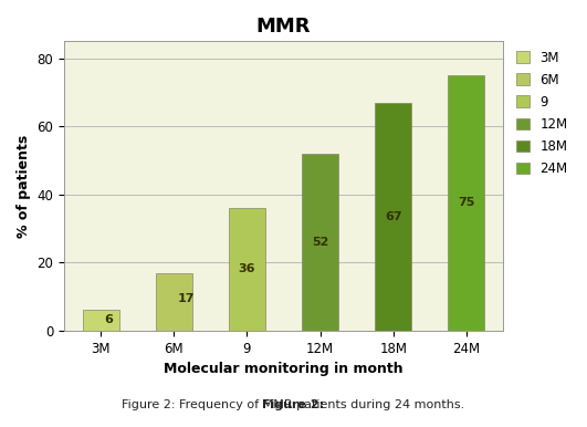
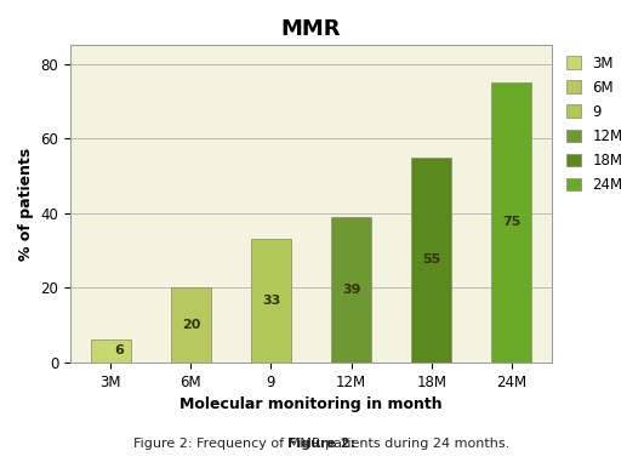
6M: 17 -> 20
9: 36 -> 33
12M: 52 -> 39
18M: 67 -> 55
